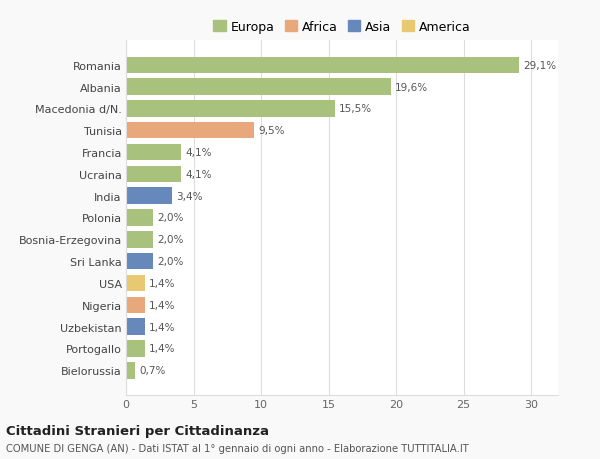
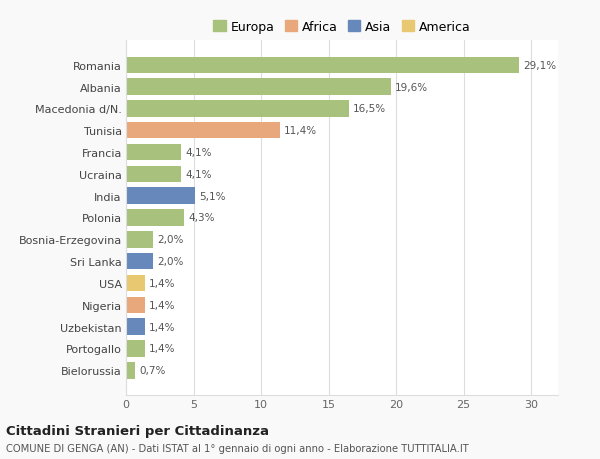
Macedonia d/N.: 15,5% -> 16,5%
Tunisia: 9,5% -> 11,4%
India: 3,4% -> 5,1%
Polonia: 2,0% -> 4,3%
